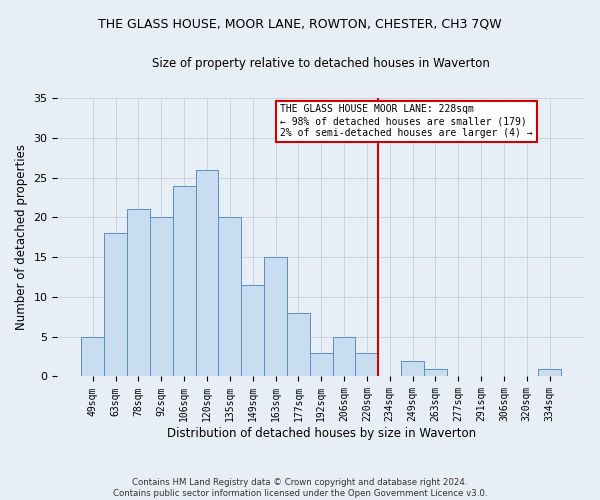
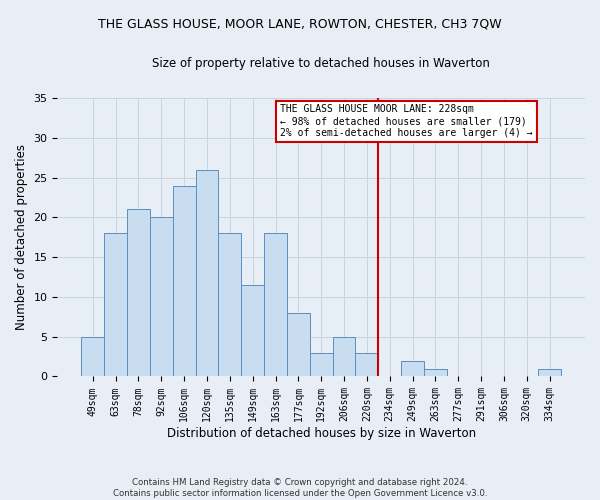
135sqm: 20.0 -> 18.0
163sqm: 15.0 -> 18.0
